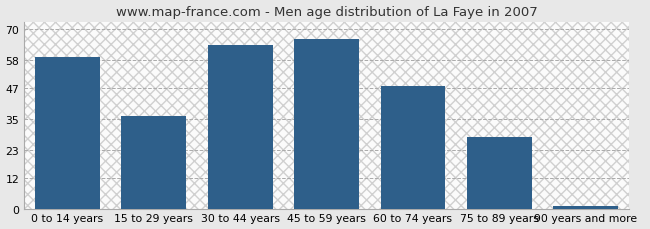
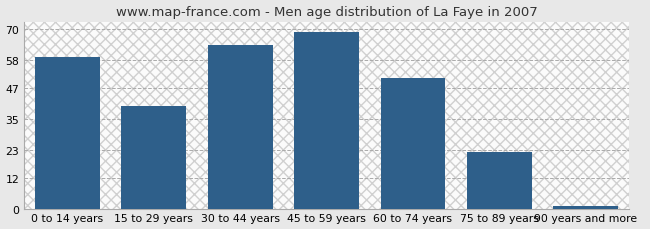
15 to 29 years: 36 -> 40
45 to 59 years: 66 -> 69
60 to 74 years: 48 -> 51
75 to 89 years: 28 -> 22
